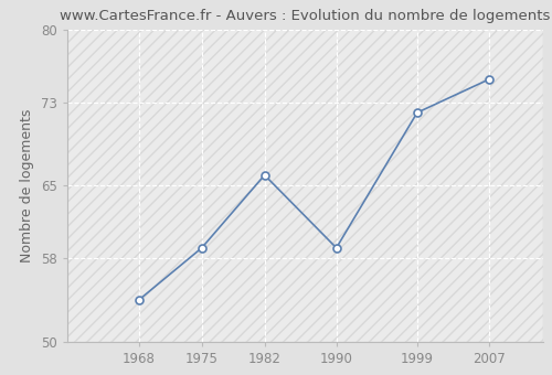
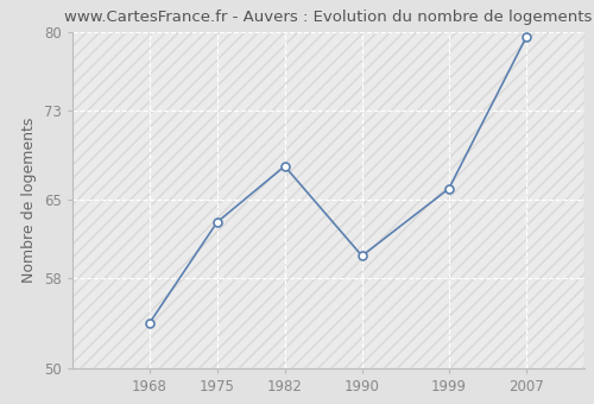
1975: 59.0 -> 63.0
1982: 66.0 -> 68.0
1990: 59.0 -> 60.0
1999: 72.0 -> 66.0
2007: 75.2 -> 79.5
